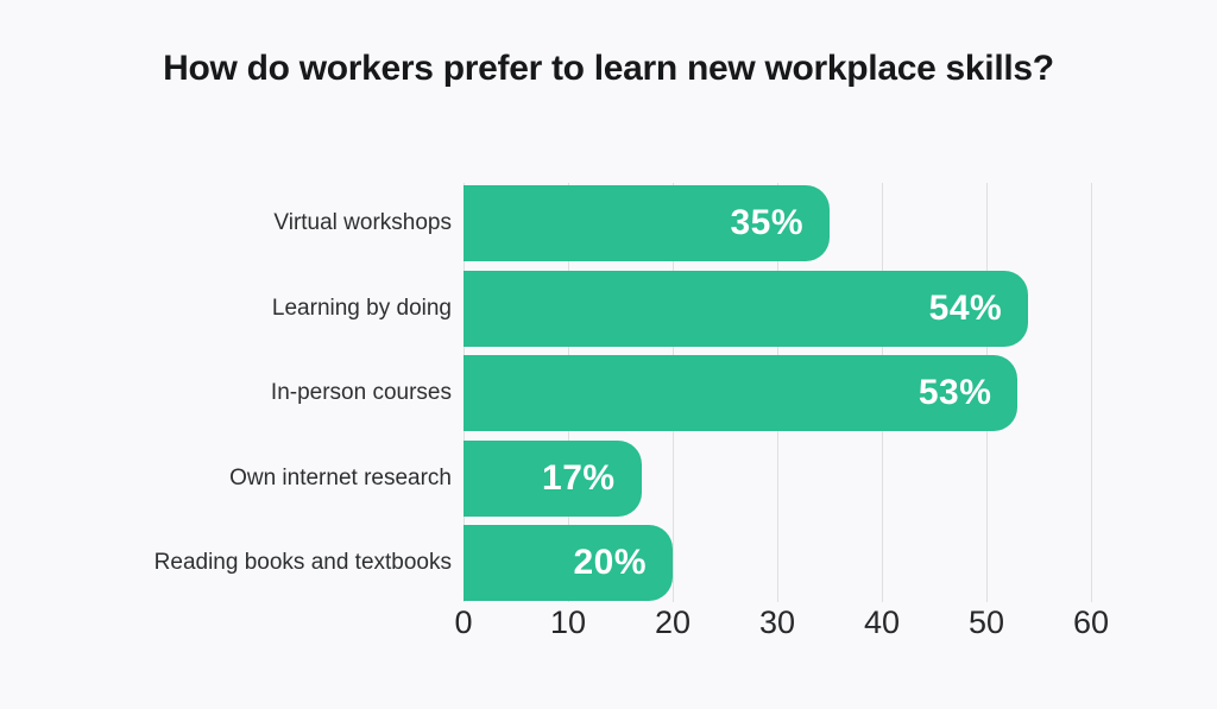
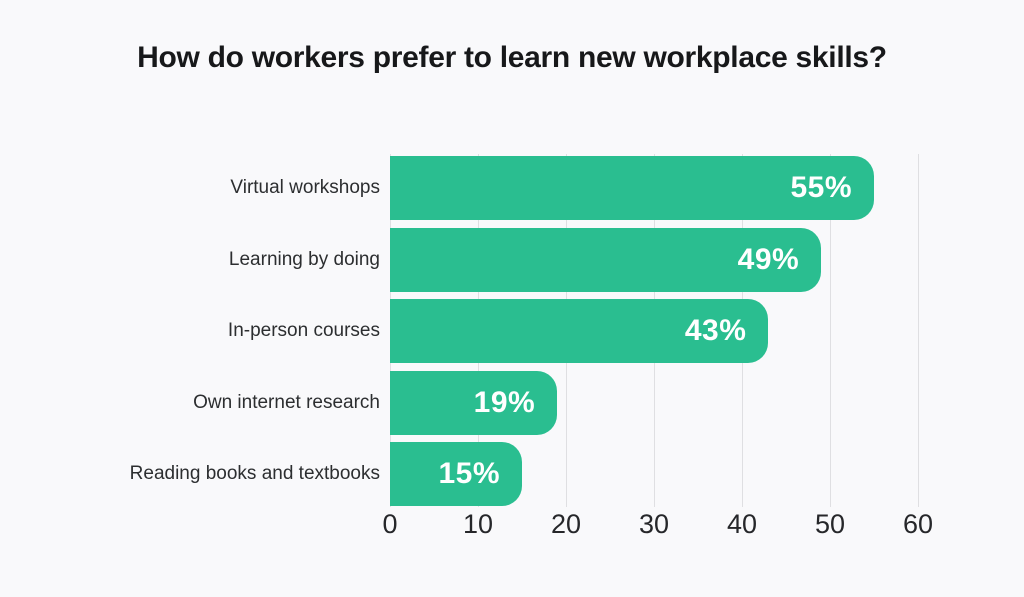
Virtual workshops: 35% -> 55%
Learning by doing: 54% -> 49%
In-person courses: 53% -> 43%
Own internet research: 17% -> 19%
Reading books and textbooks: 20% -> 15%
